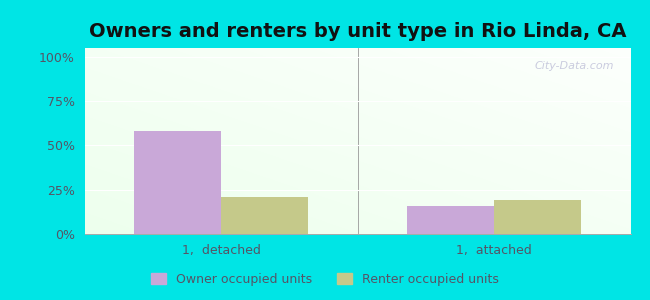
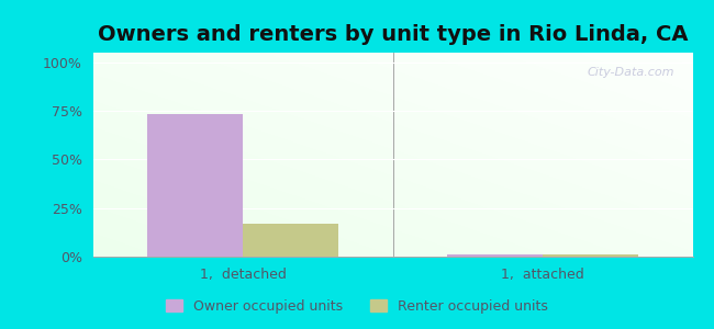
Owner occupied units/1, detached: 58% -> 74%
Renter occupied units/1, detached: 21% -> 17%
Owner occupied units/1, attached: 16% -> 1%
Renter occupied units/1, attached: 19% -> 1%
